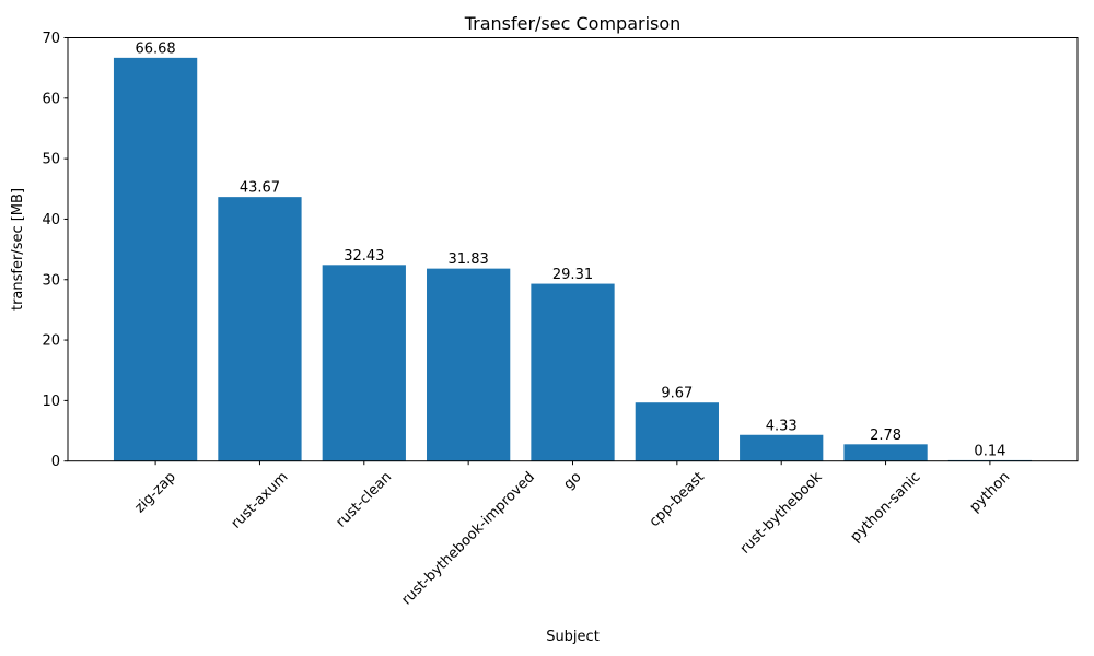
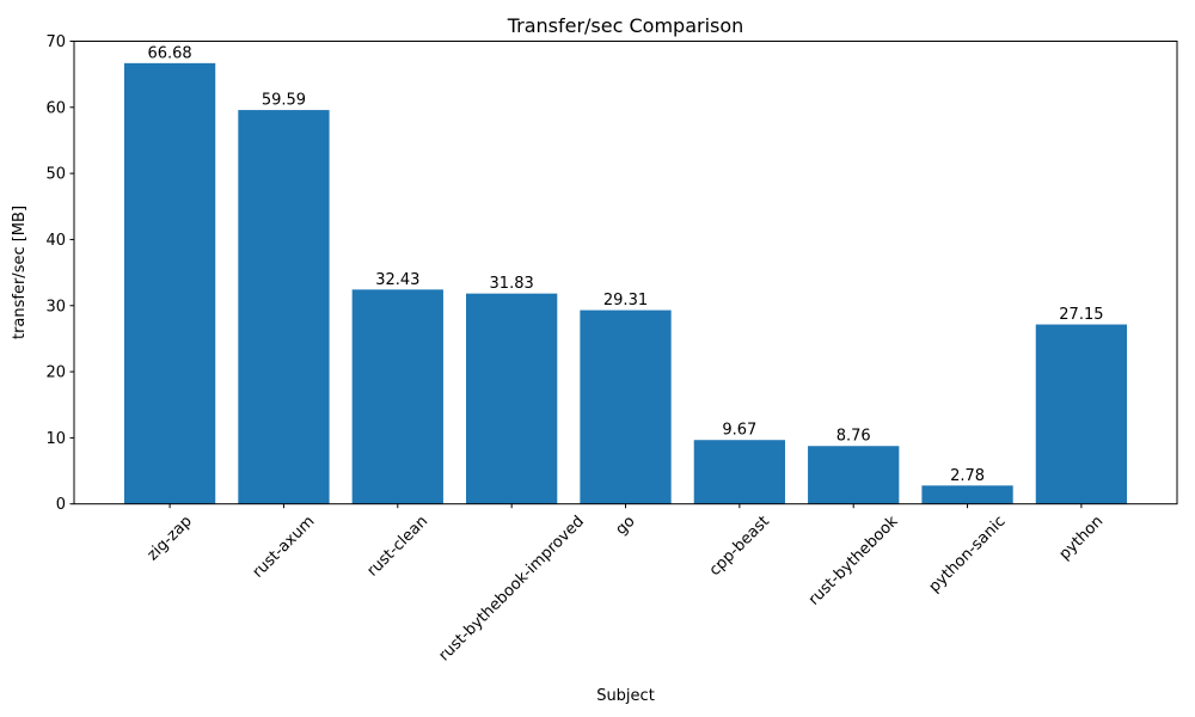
rust-axum: 43.67 -> 59.59
rust-bythebook: 4.33 -> 8.76
python: 0.14 -> 27.15
